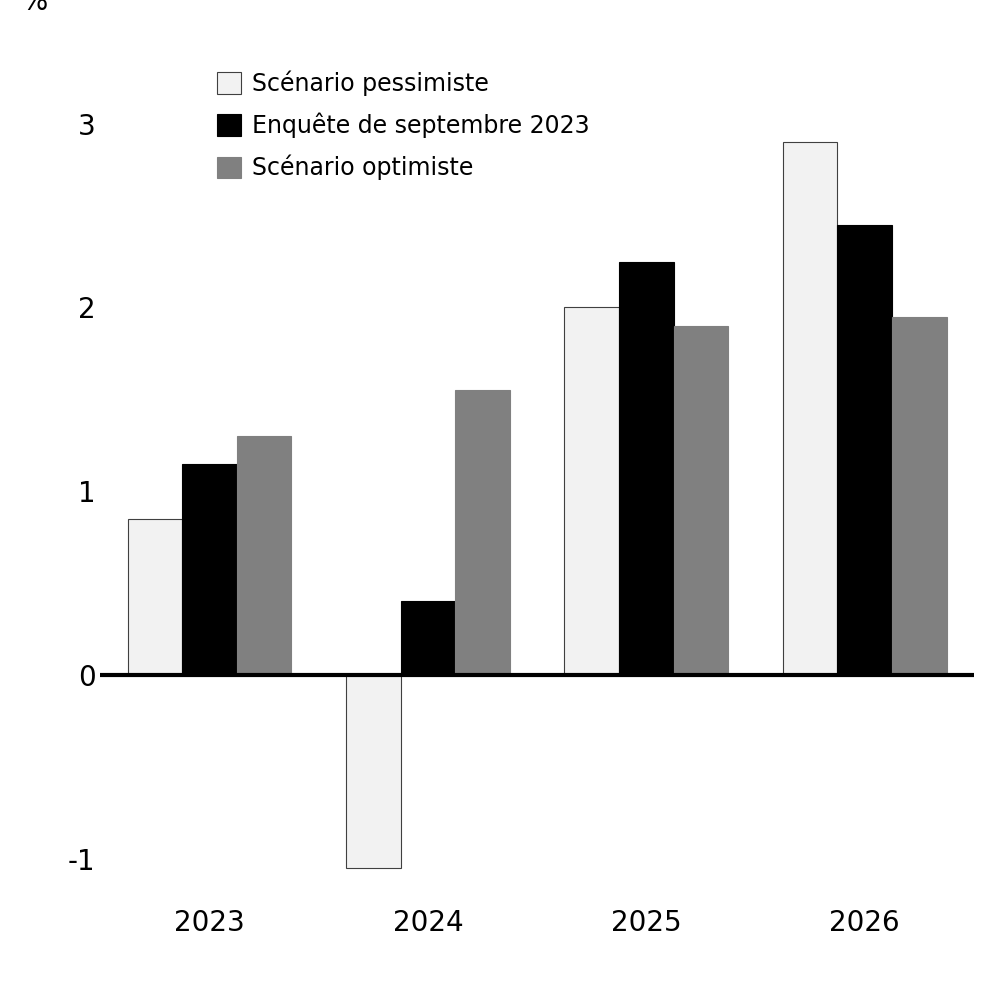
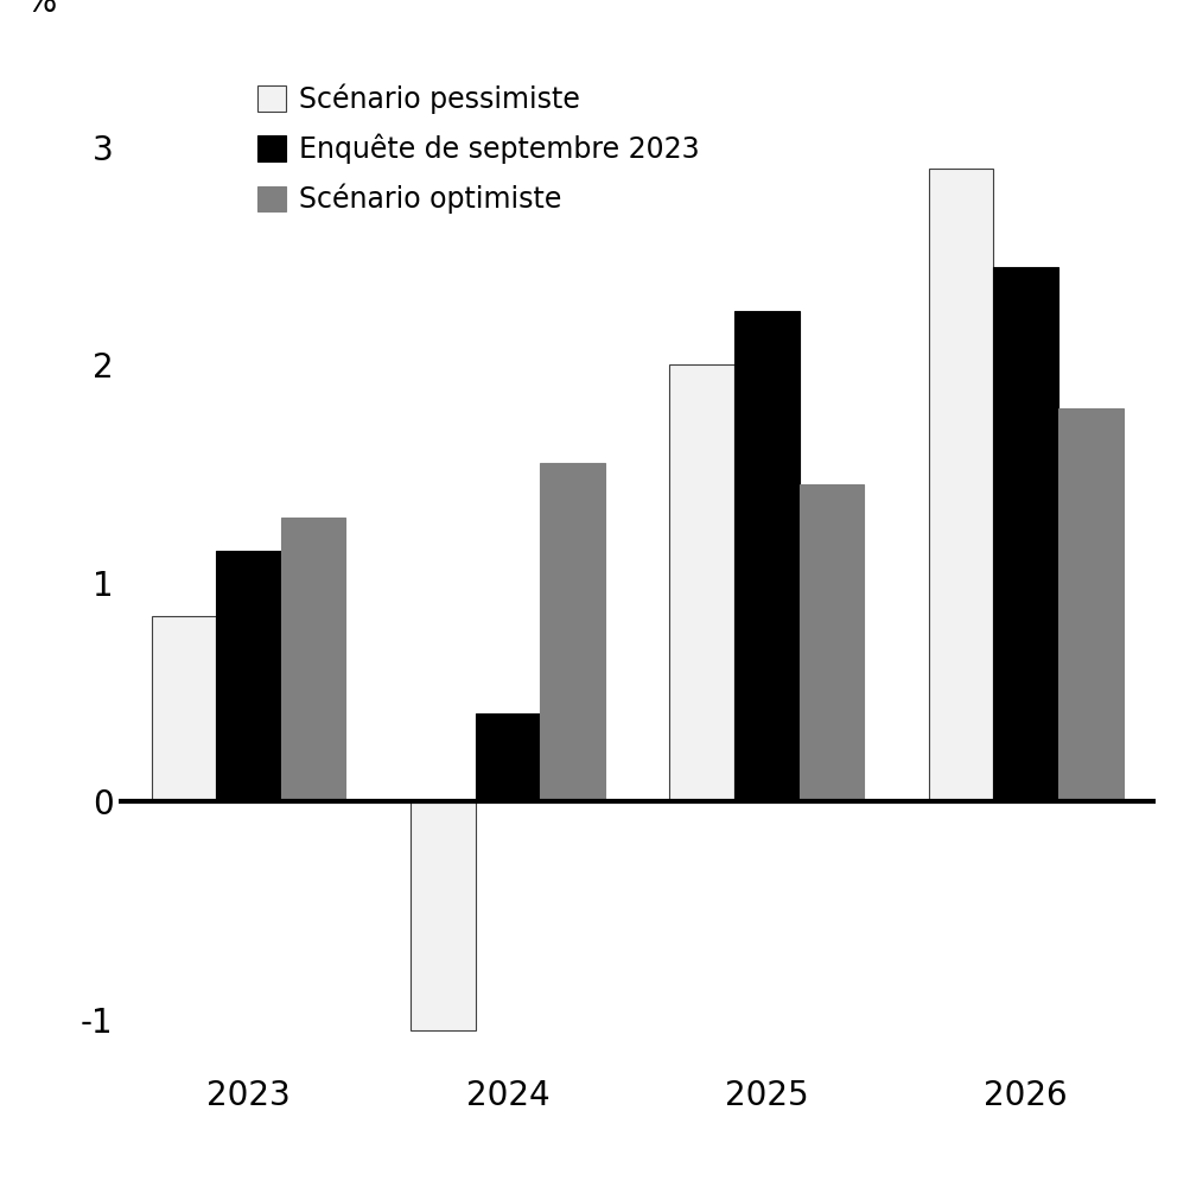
Scénario optimiste/2025: 1.90 -> 1.45
Scénario optimiste/2026: 1.95 -> 1.80
